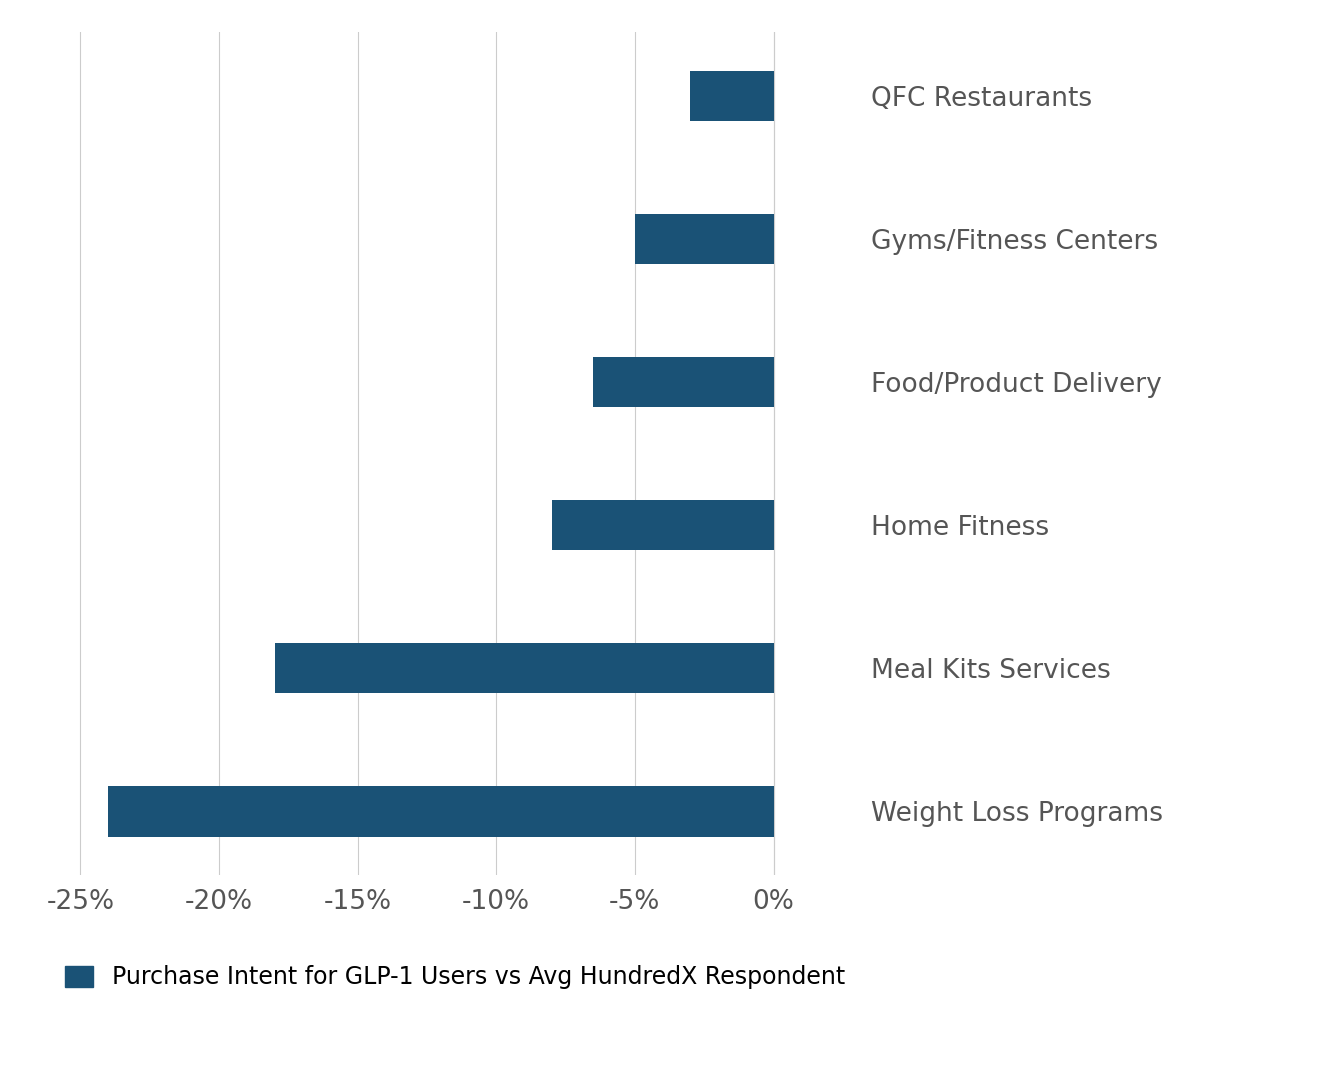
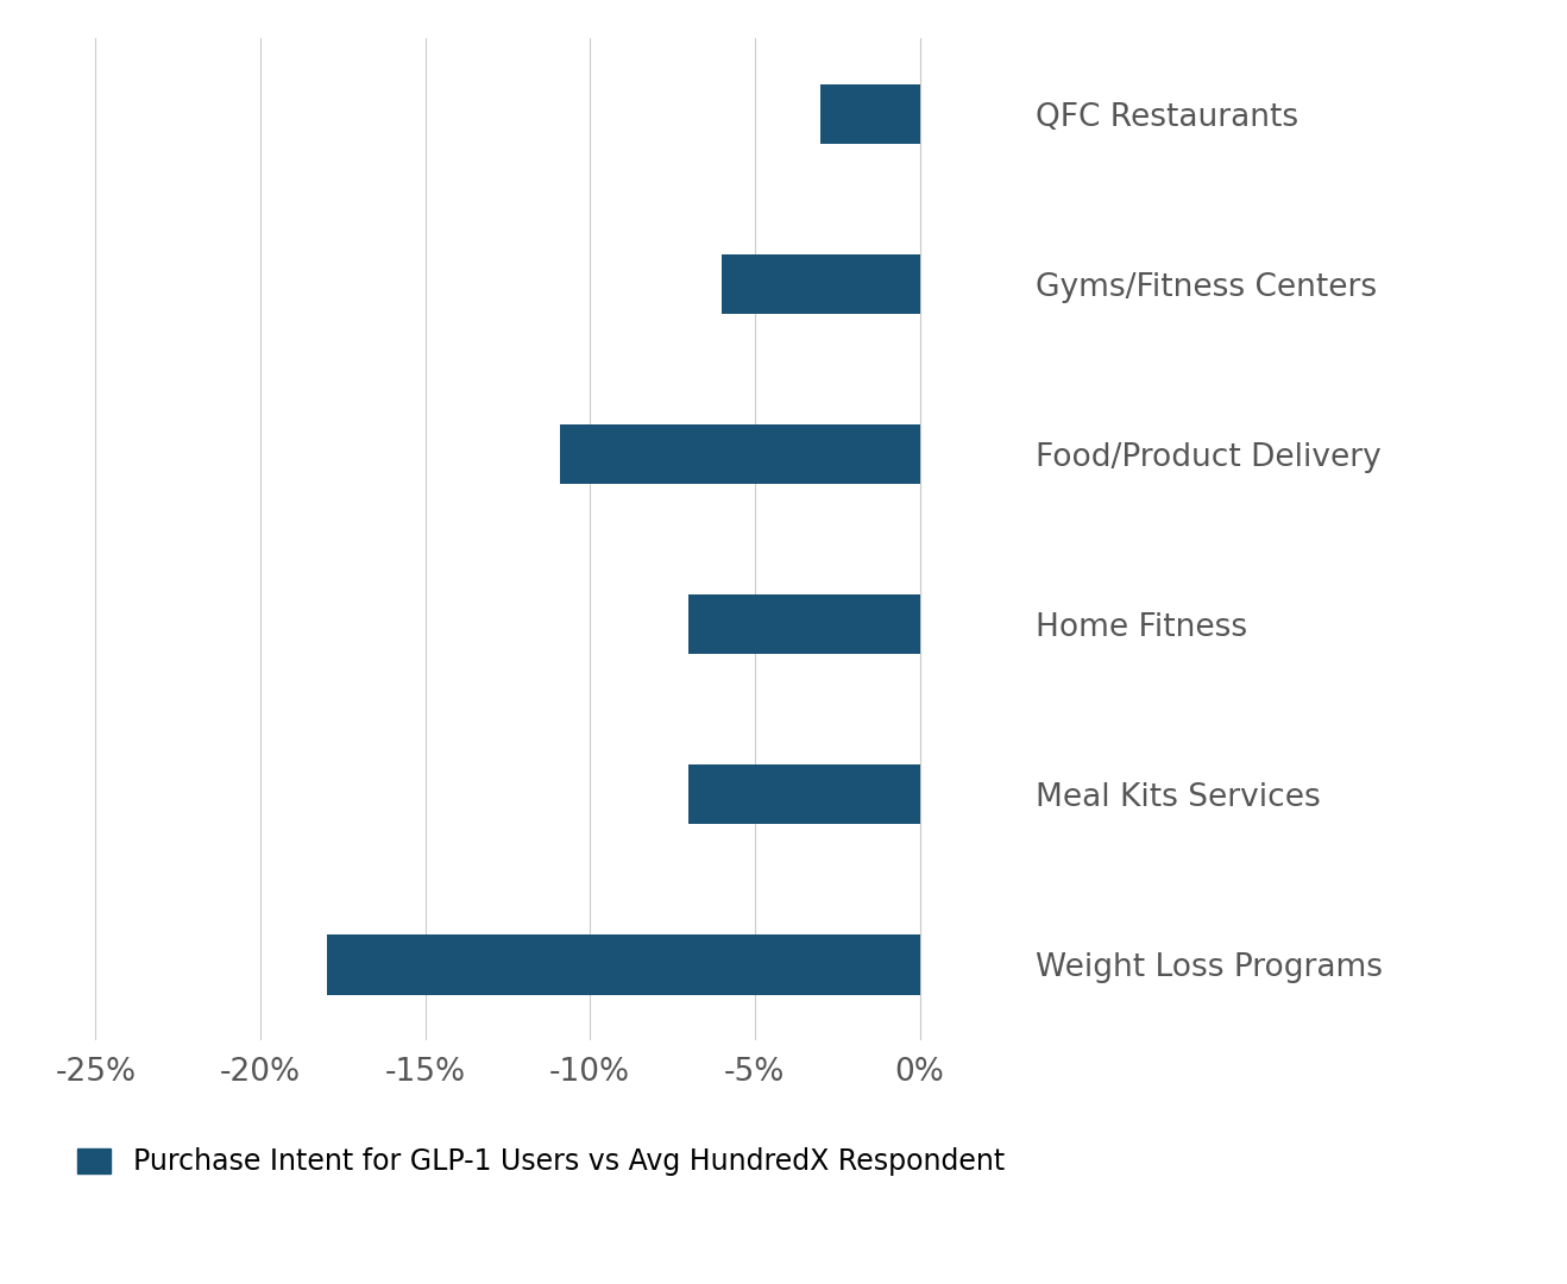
Gyms/Fitness Centers: -5.0% -> -6.0%
Food/Product Delivery: -6.5% -> -10.9%
Home Fitness: -8.0% -> -7.0%
Meal Kits Services: -18.0% -> -7.0%
Weight Loss Programs: -24.0% -> -18.0%
